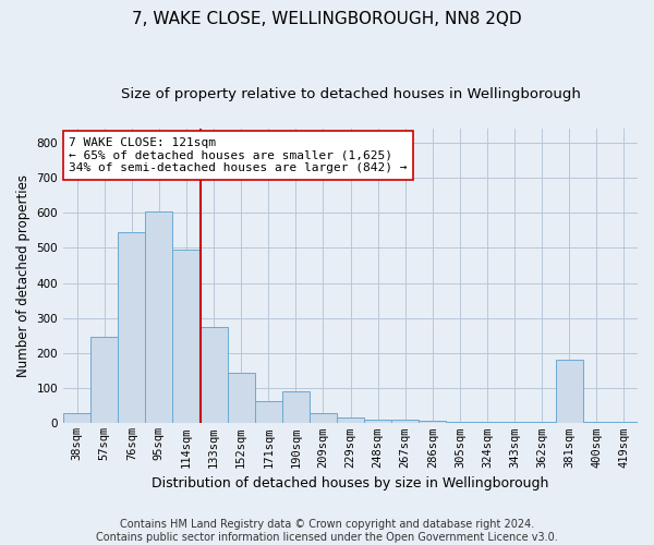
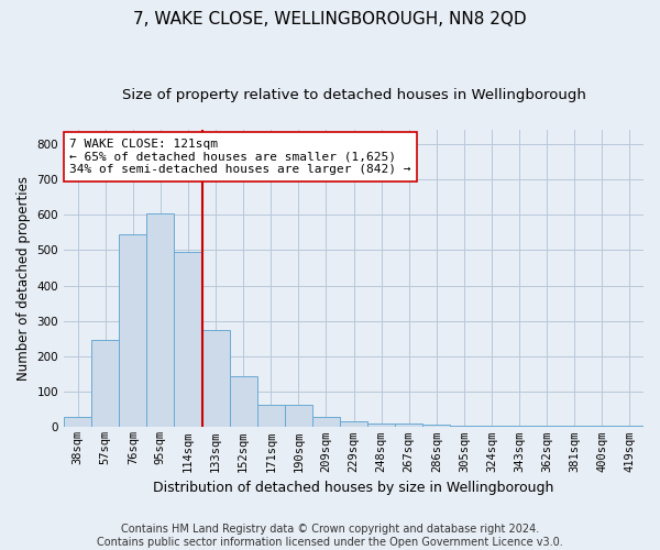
190sqm: 90 -> 62
381sqm: 180 -> 5
